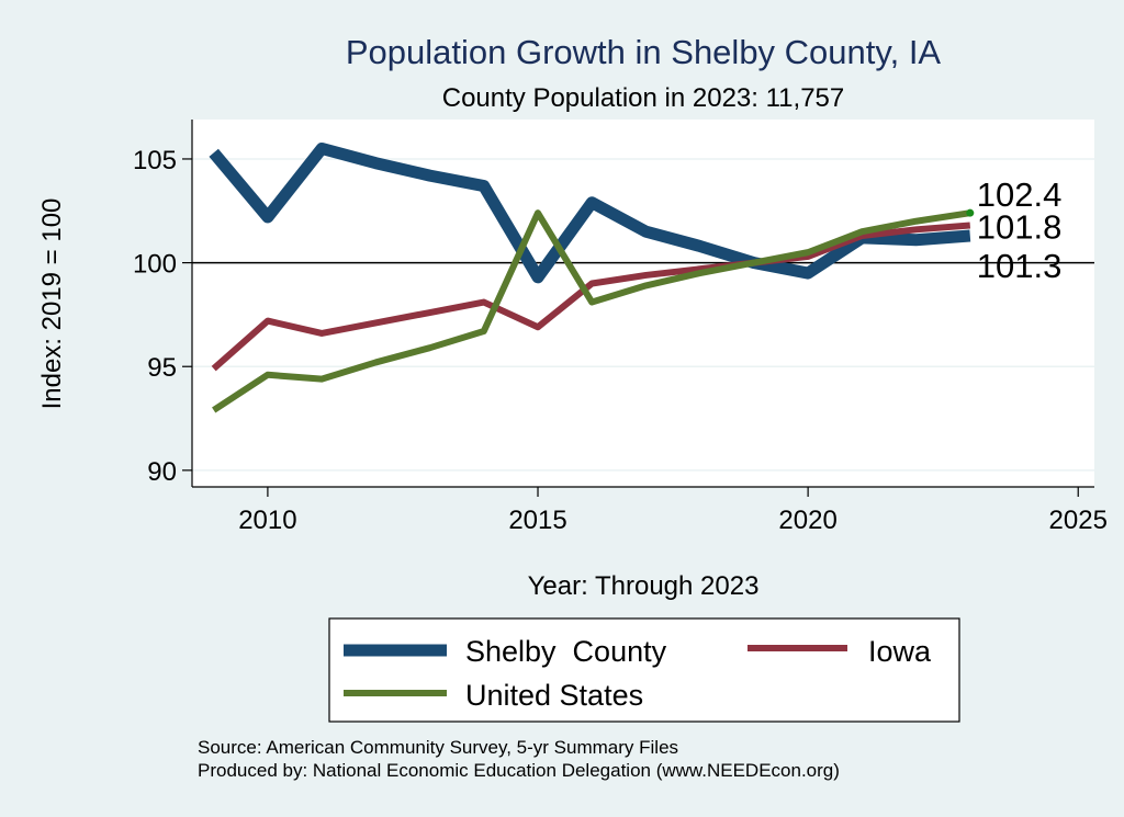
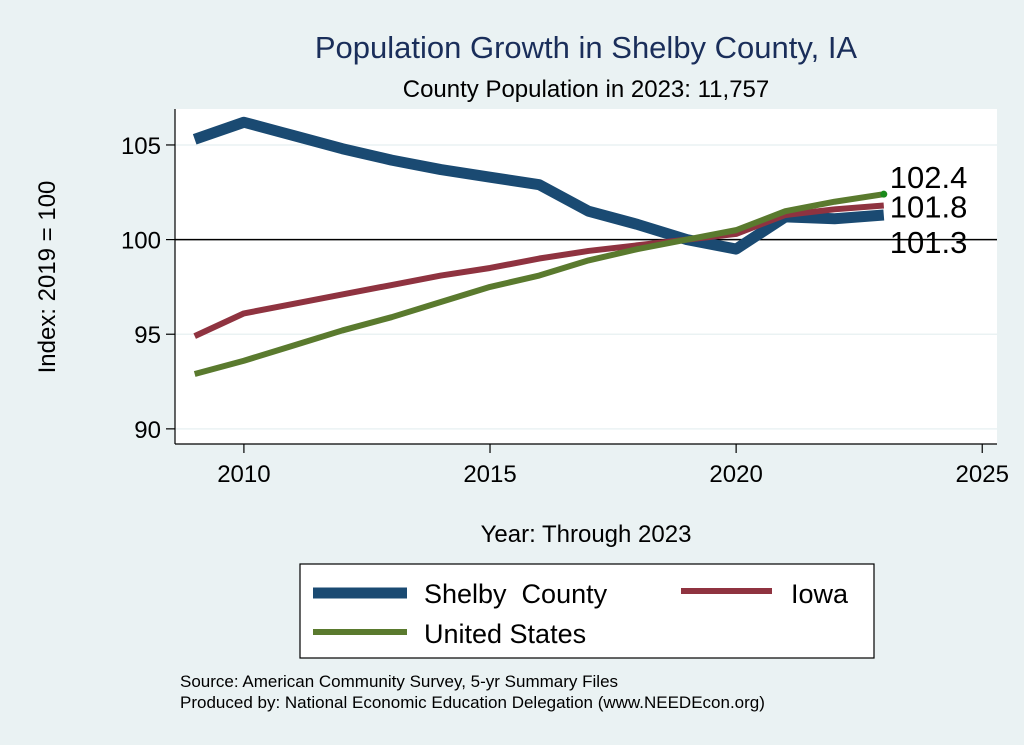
Shelby County/2010: 102.2 -> 106.2
Iowa/2010: 97.2 -> 96.1
United States/2010: 94.6 -> 93.6
Shelby County/2015: 99.3 -> 103.3
Iowa/2015: 96.9 -> 98.5
United States/2015: 102.4 -> 97.5
